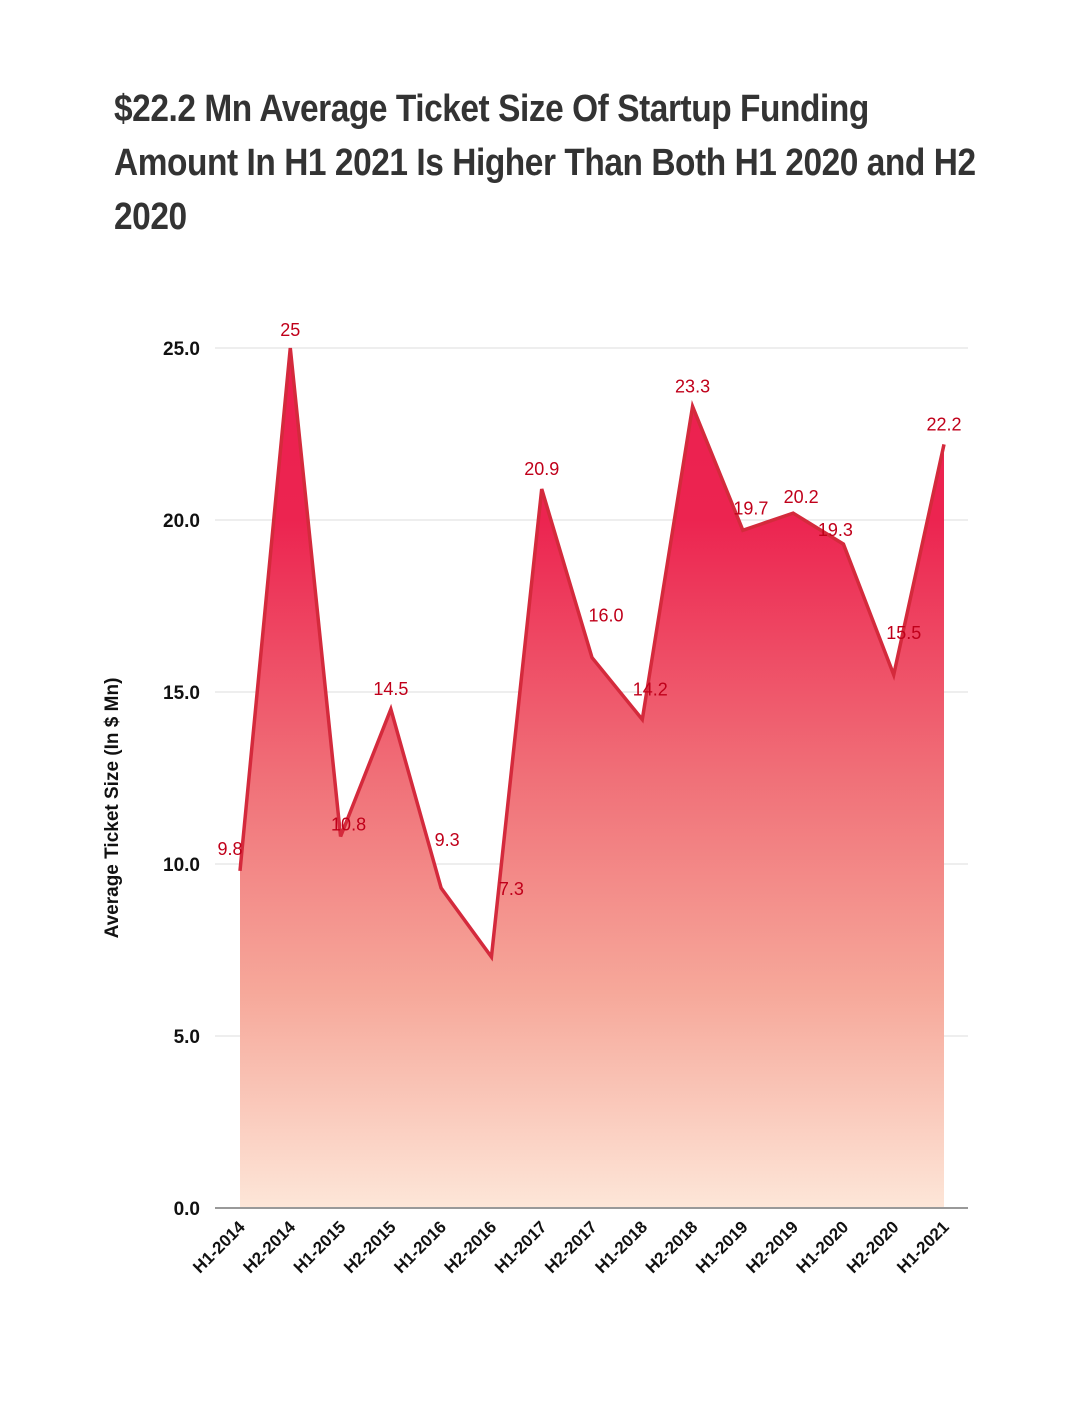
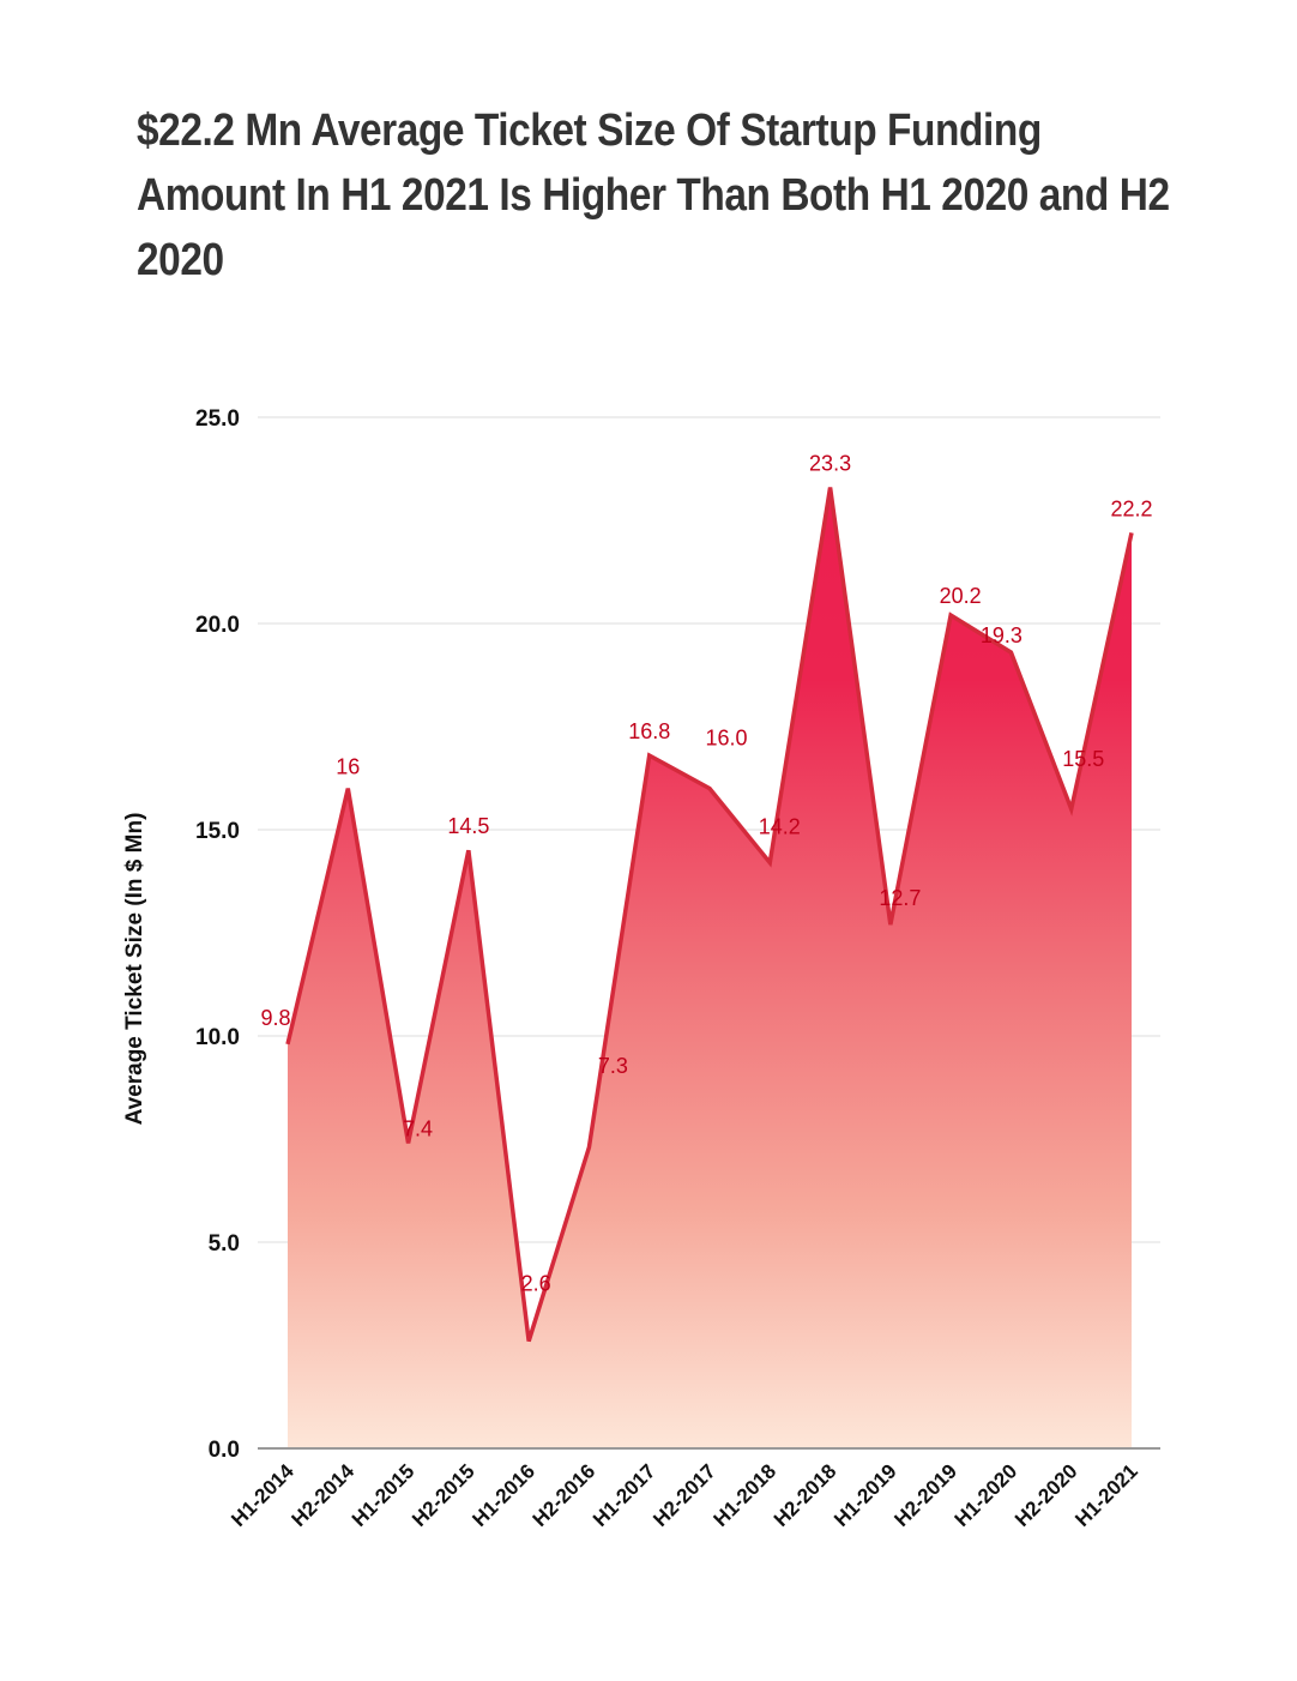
H2-2014: 25 -> 16
H1-2015: 10.8 -> 7.4
H1-2016: 9.3 -> 2.6
H1-2017: 20.9 -> 16.8
H1-2019: 19.7 -> 12.7
